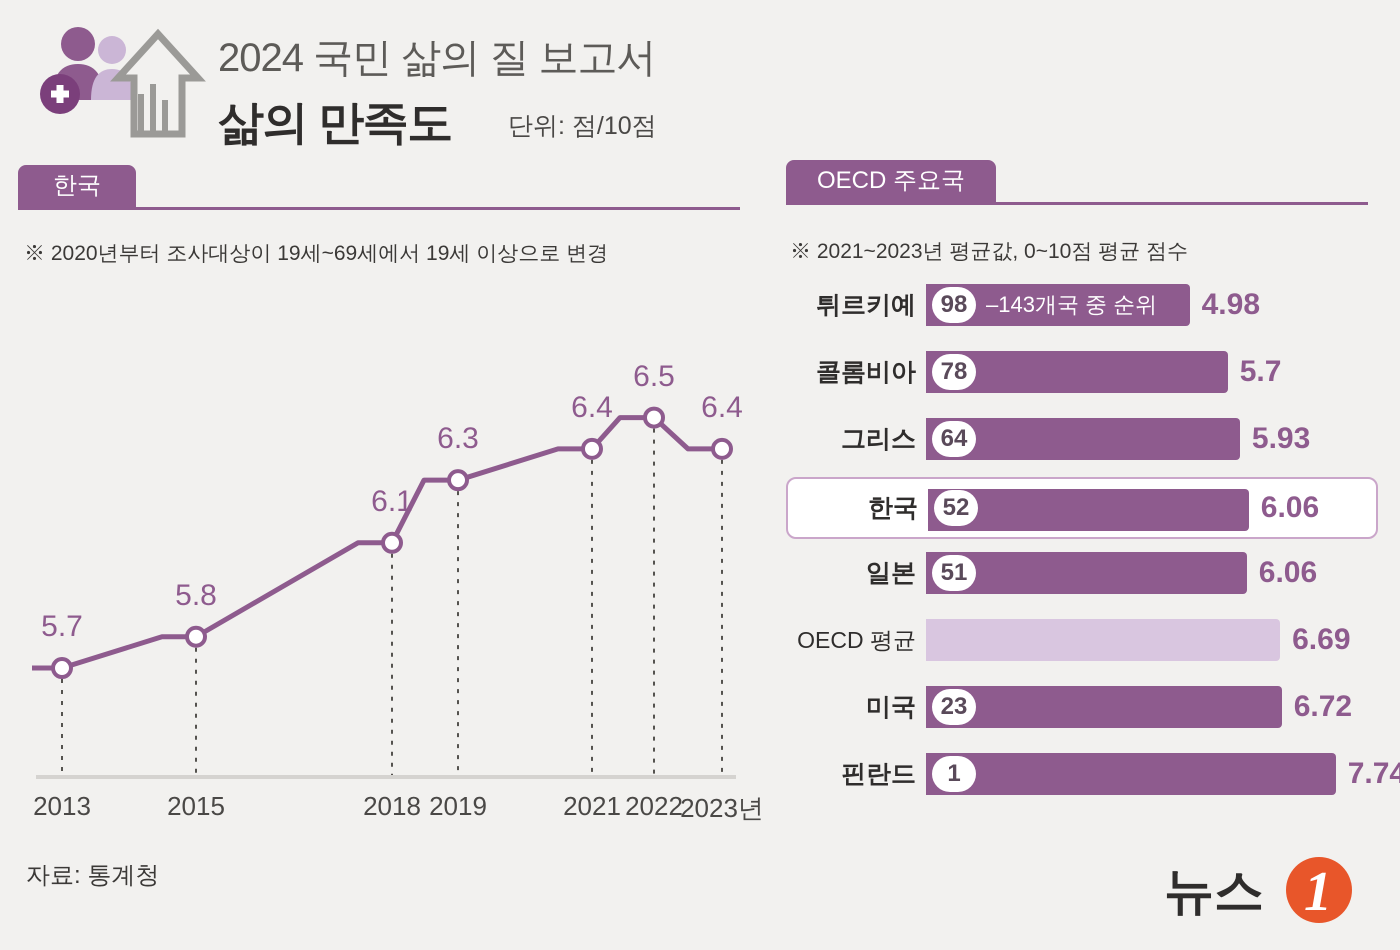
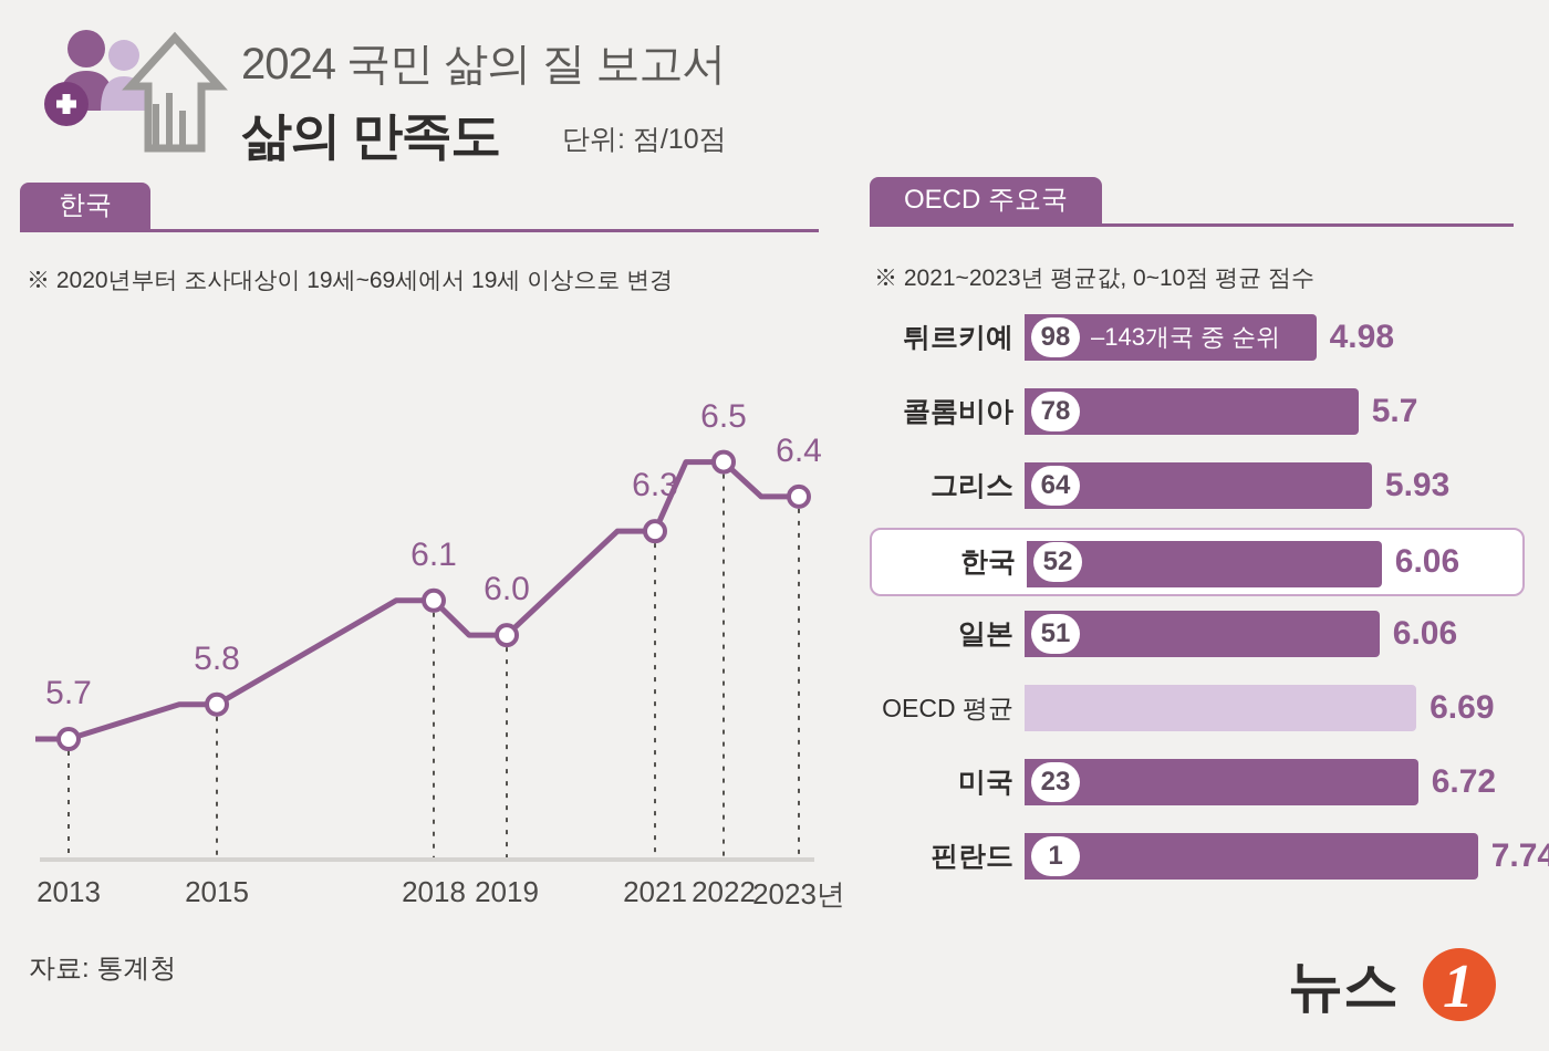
한국/2019: 6.3 -> 6.0
한국/2021: 6.4 -> 6.3
